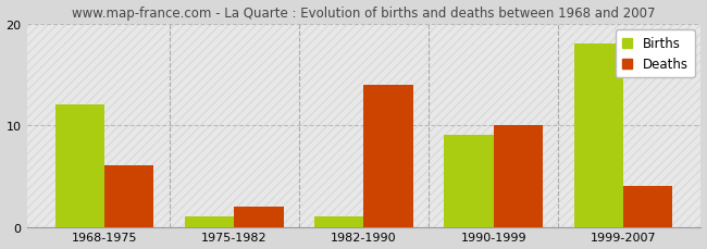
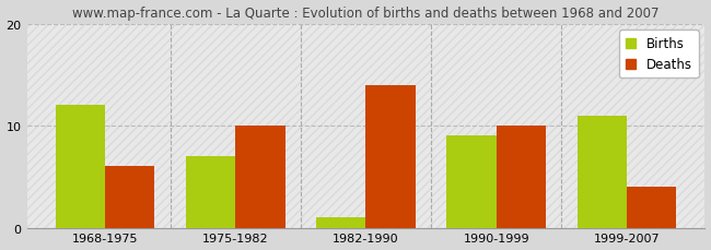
Births/1975-1982: 1 -> 7
Deaths/1975-1982: 2 -> 10
Births/1999-2007: 18 -> 11
